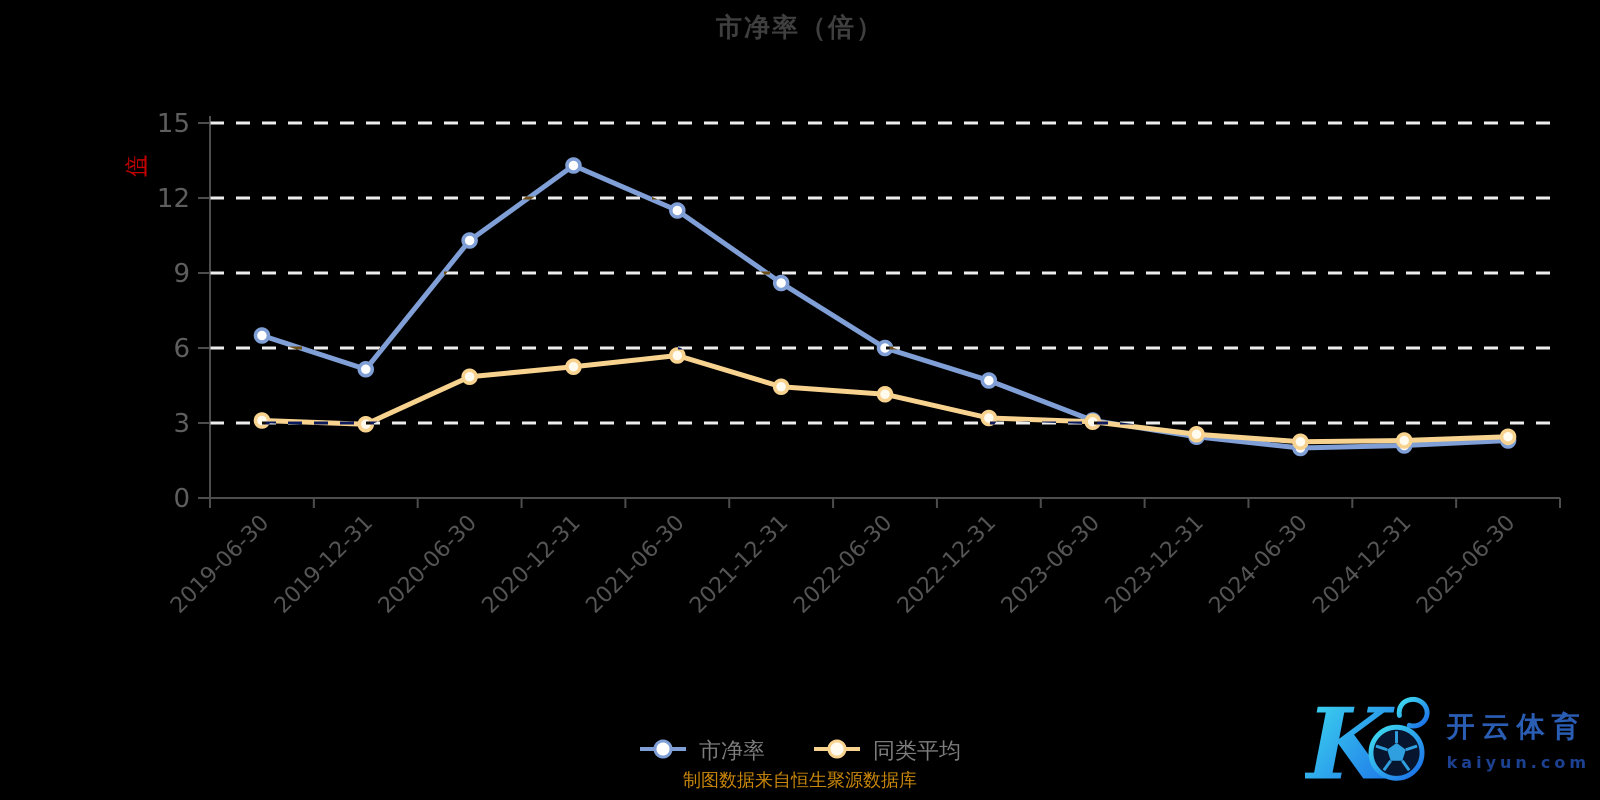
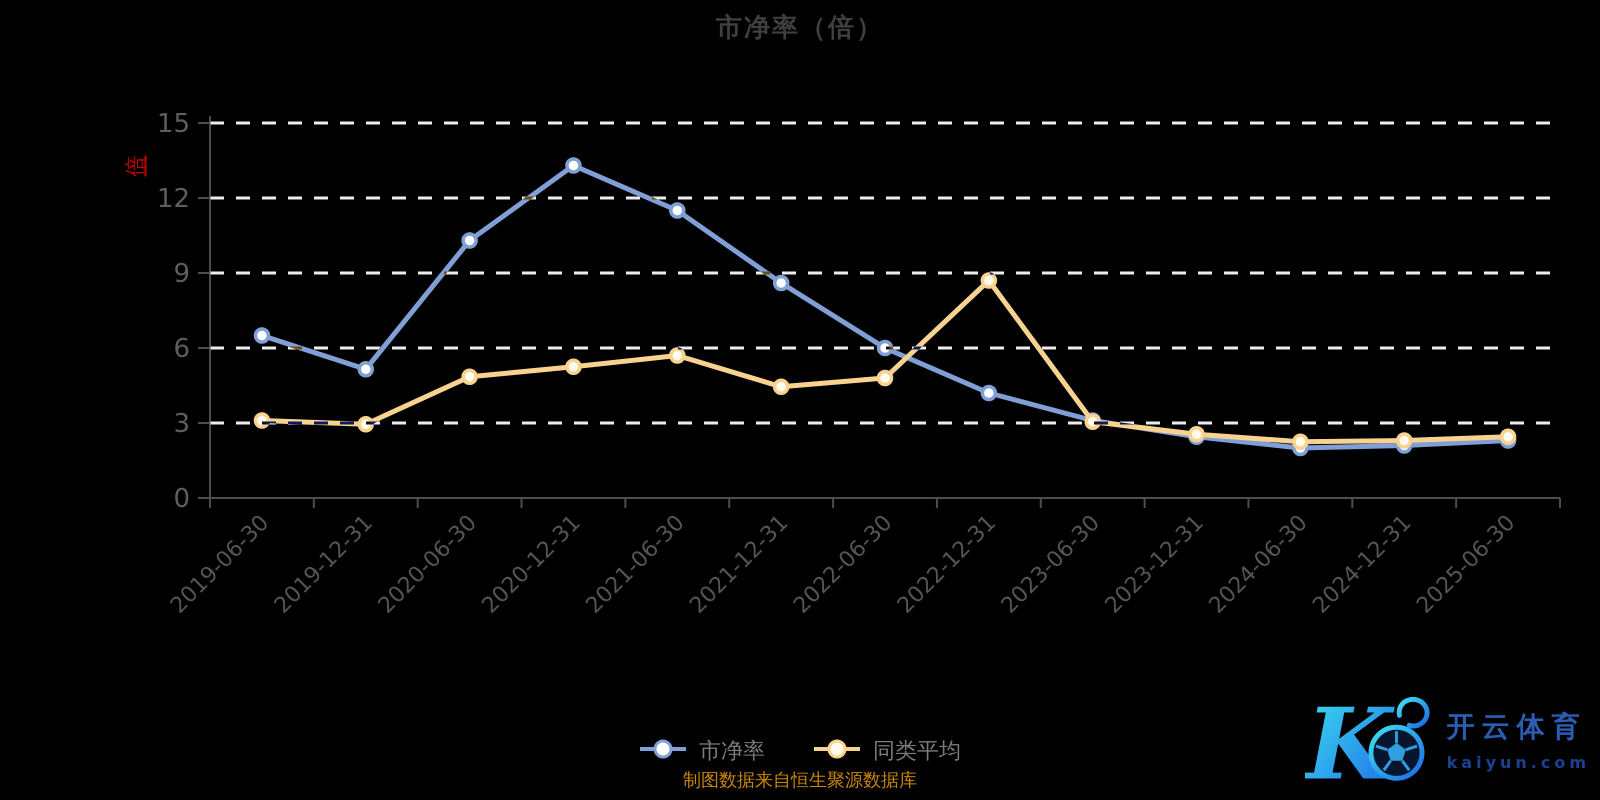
同类平均/2022-06-30: 4.2 -> 4.8
市净率/2022-12-31: 4.7 -> 4.2
同类平均/2022-12-31: 3.2 -> 8.7
